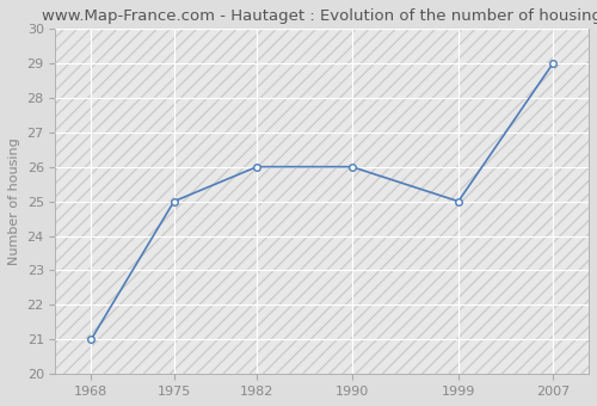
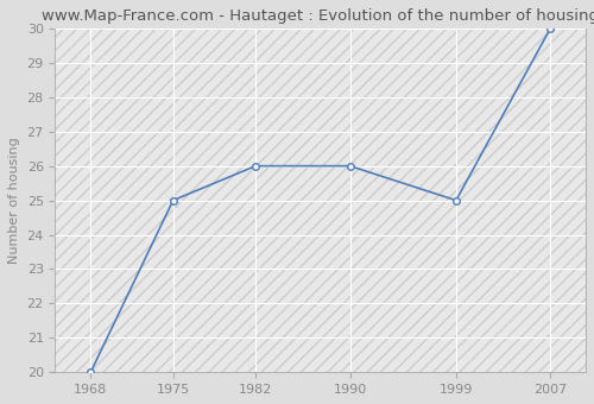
1968: 21 -> 20
2007: 29 -> 30
